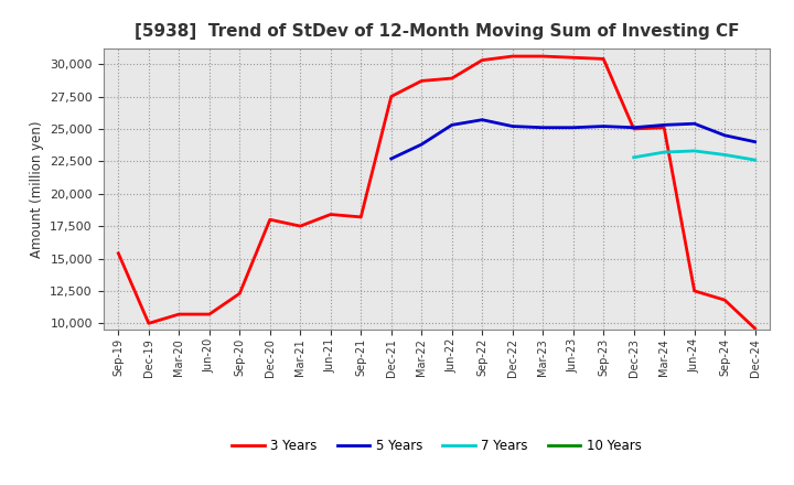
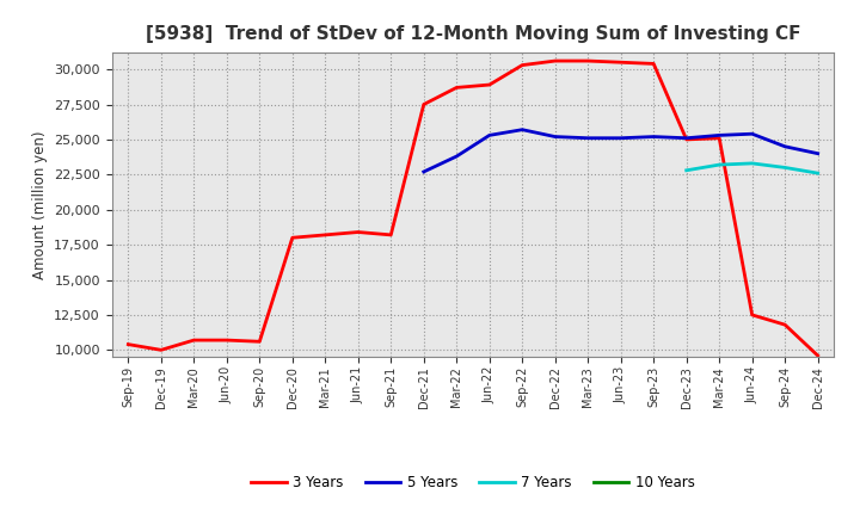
3 Years/Sep-19: 15,400 -> 10,400
3 Years/Sep-20: 12,300 -> 10,600
3 Years/Mar-21: 17,500 -> 18,200
